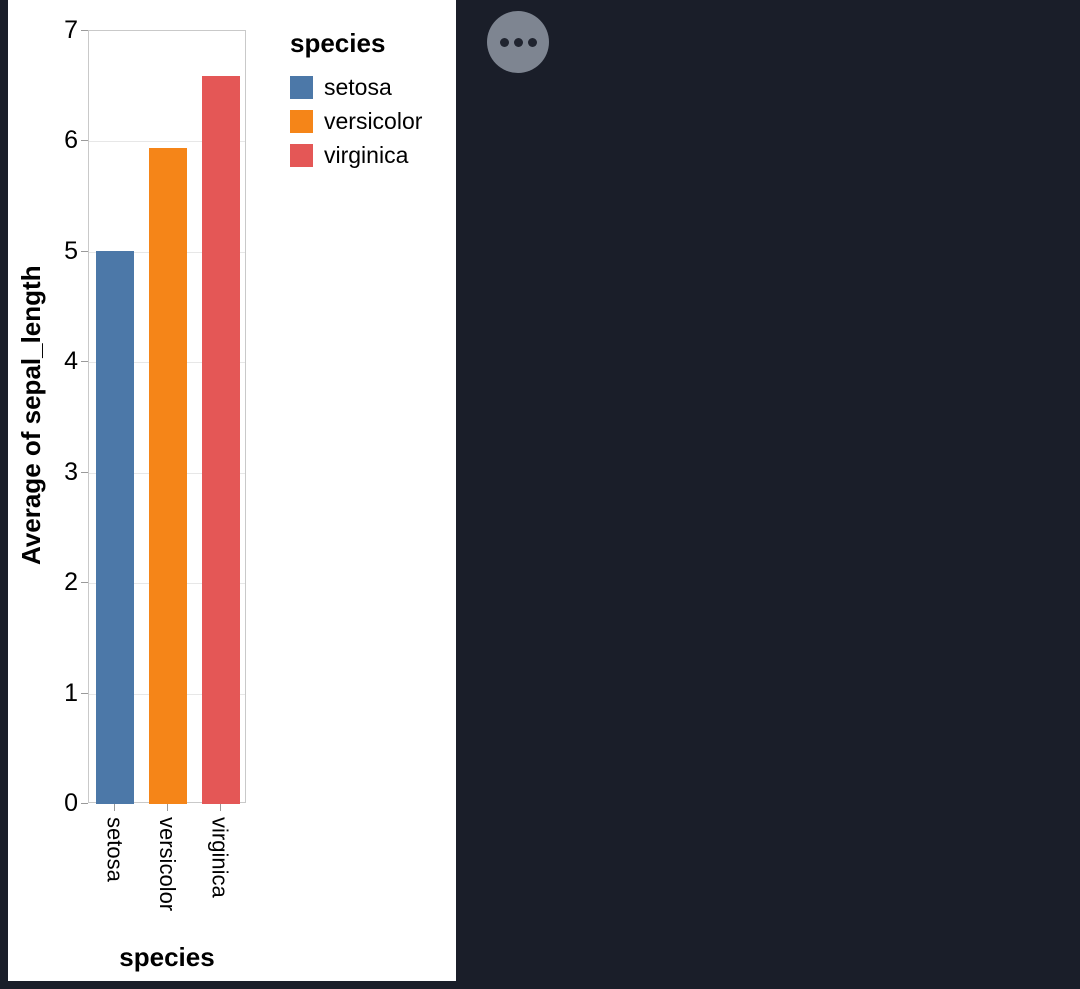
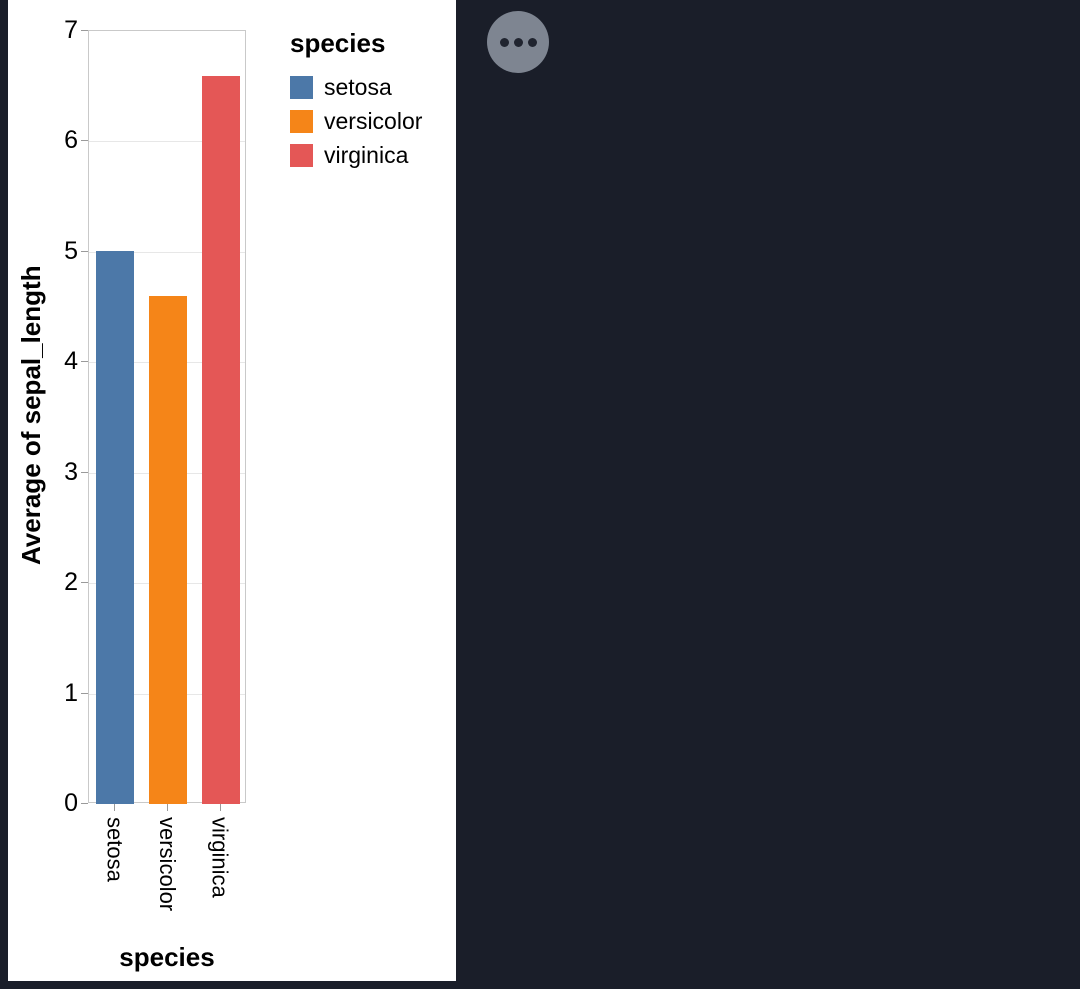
versicolor: 5.94 -> 4.60
